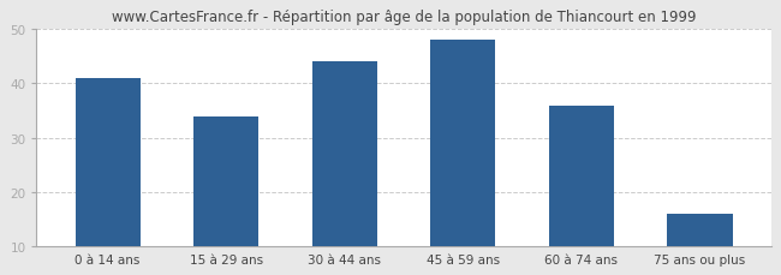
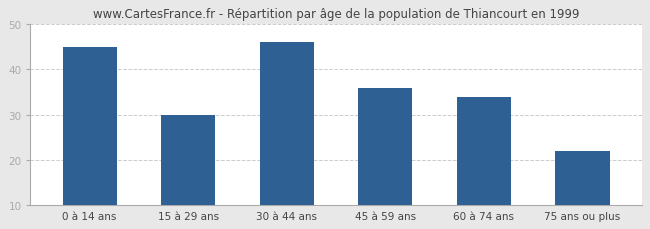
0 à 14 ans: 41 -> 45
15 à 29 ans: 34 -> 30
30 à 44 ans: 44 -> 46
45 à 59 ans: 48 -> 36
60 à 74 ans: 36 -> 34
75 ans ou plus: 16 -> 22
